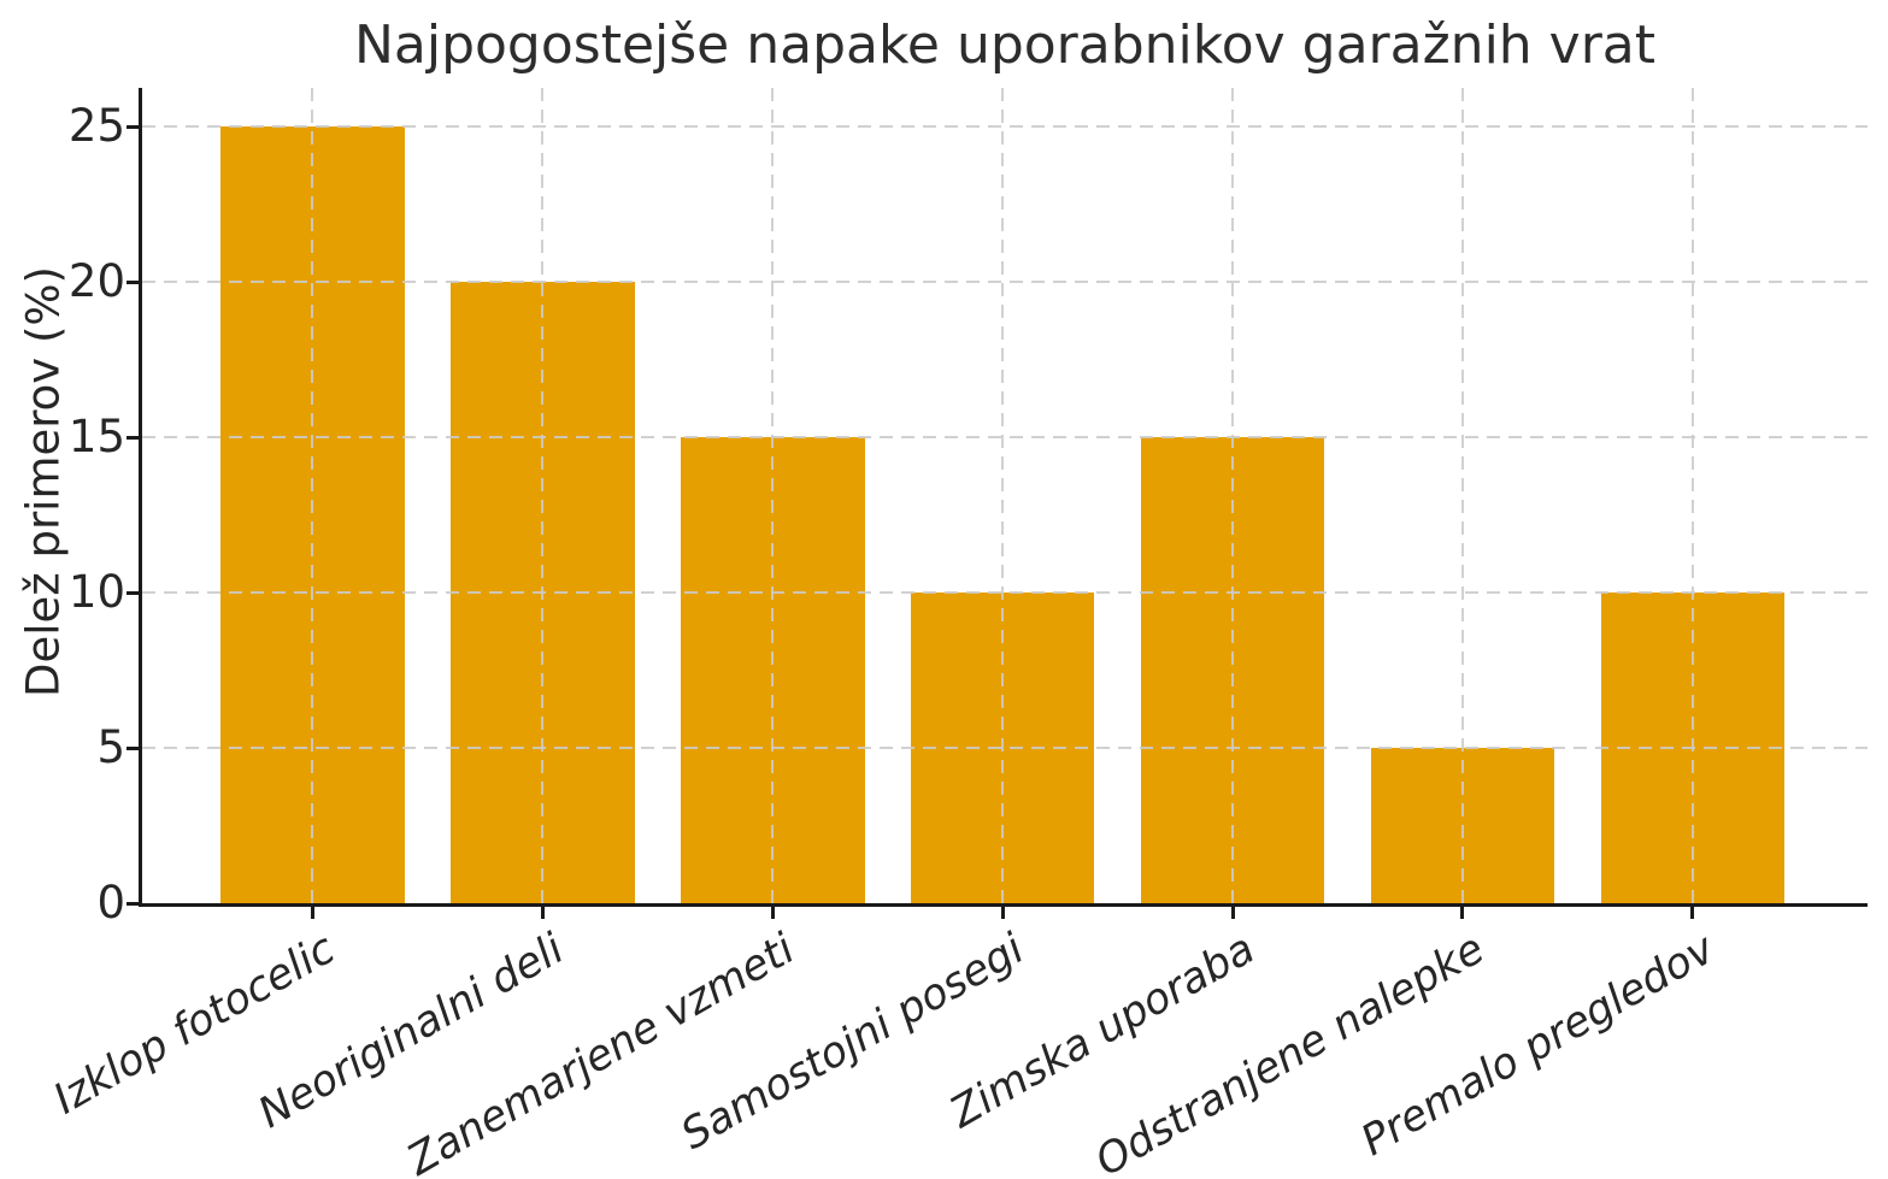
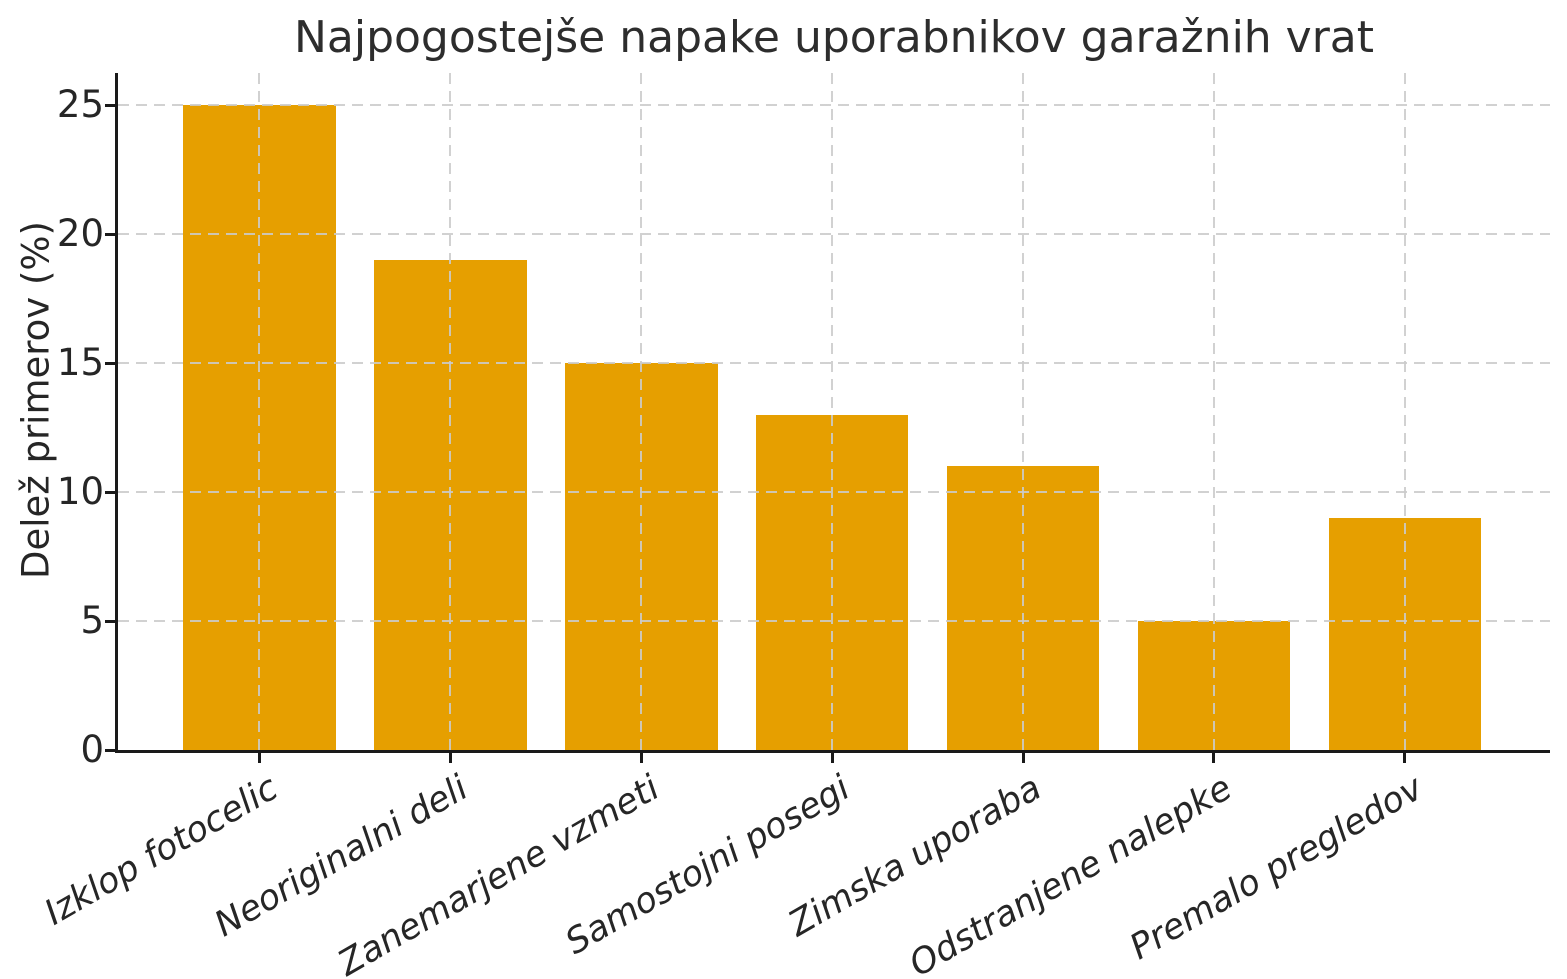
Neoriginalni deli: 20 -> 19
Samostojni posegi: 10 -> 13
Zimska uporaba: 15 -> 11
Premalo pregledov: 10 -> 9
